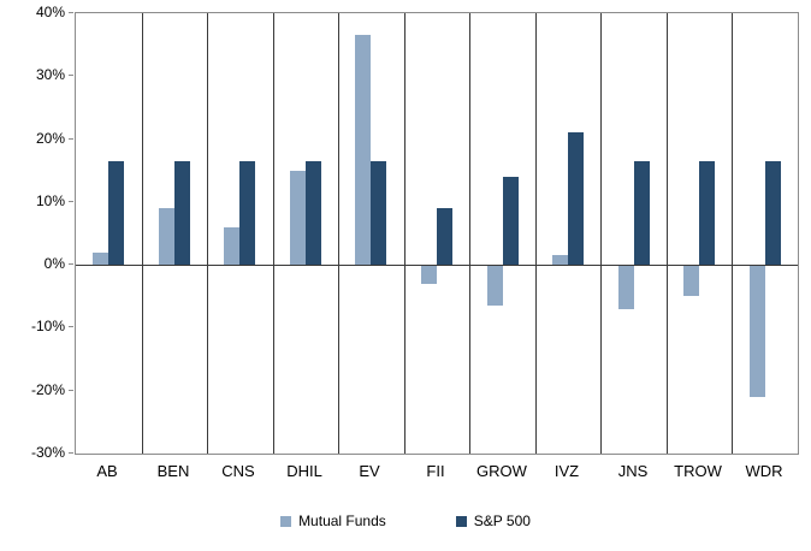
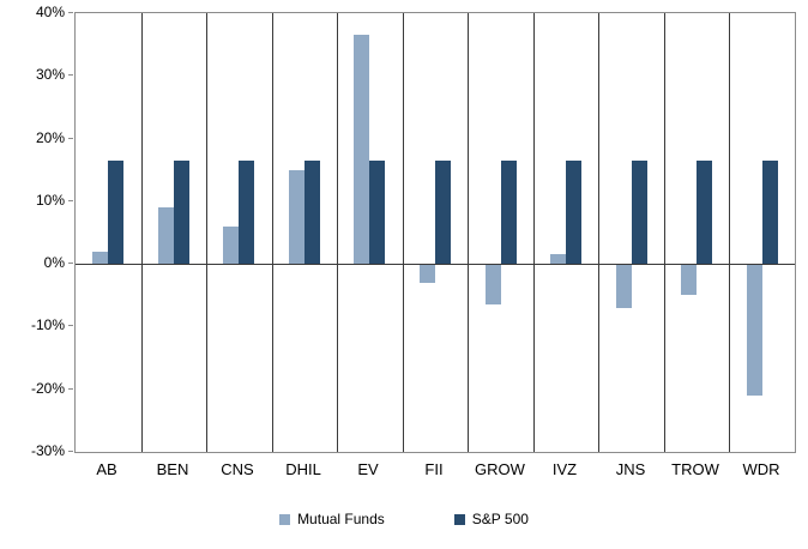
S&P 500/FII: 9% -> 16%
S&P 500/GROW: 14% -> 16%
S&P 500/IVZ: 21% -> 16%
